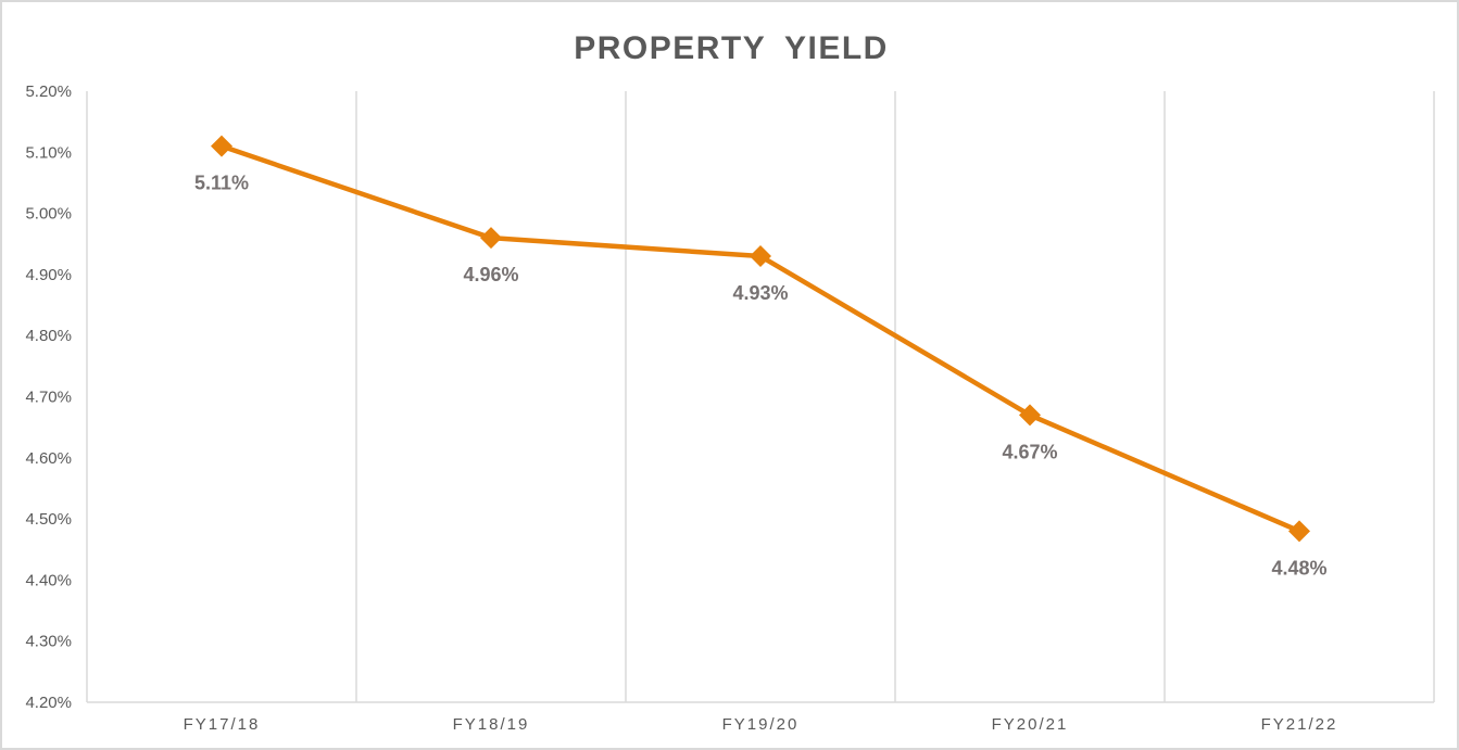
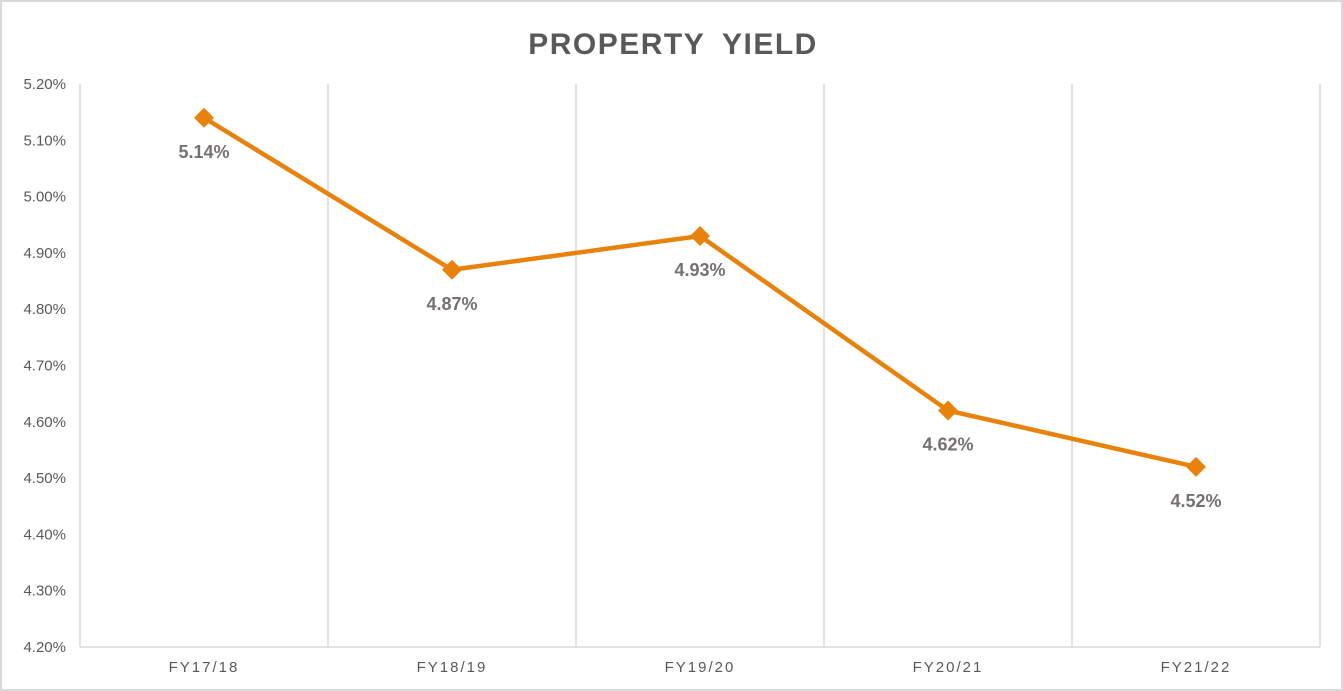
FY17/18: 5.11% -> 5.14%
FY18/19: 4.96% -> 4.87%
FY20/21: 4.67% -> 4.62%
FY21/22: 4.48% -> 4.52%
